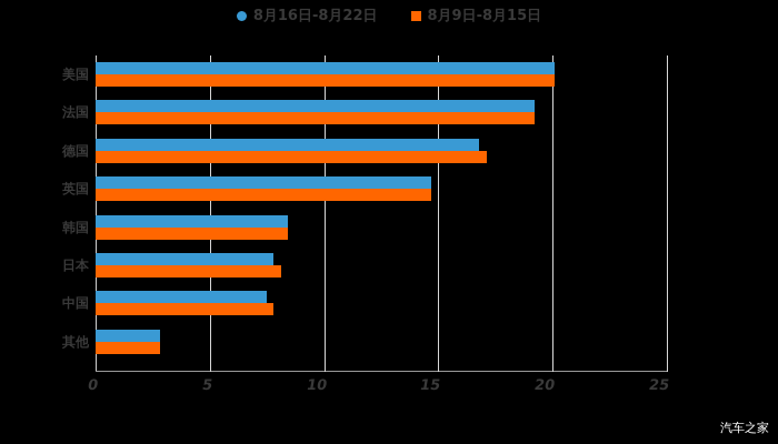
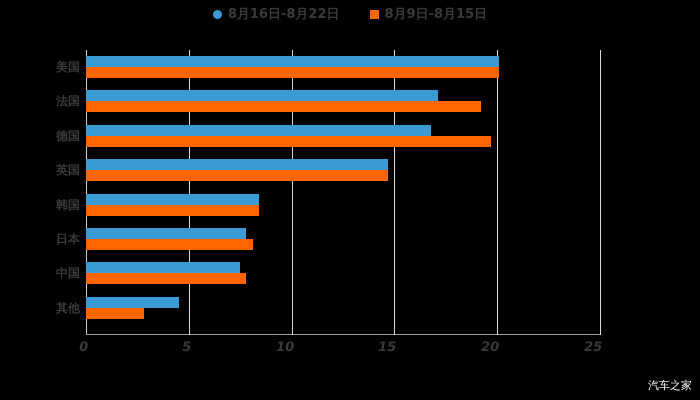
8月16日-8月22日/法国: 19.2 -> 17.1
8月9日-8月15日/德国: 17.1 -> 19.7
8月16日-8月22日/其他: 2.8 -> 4.5
